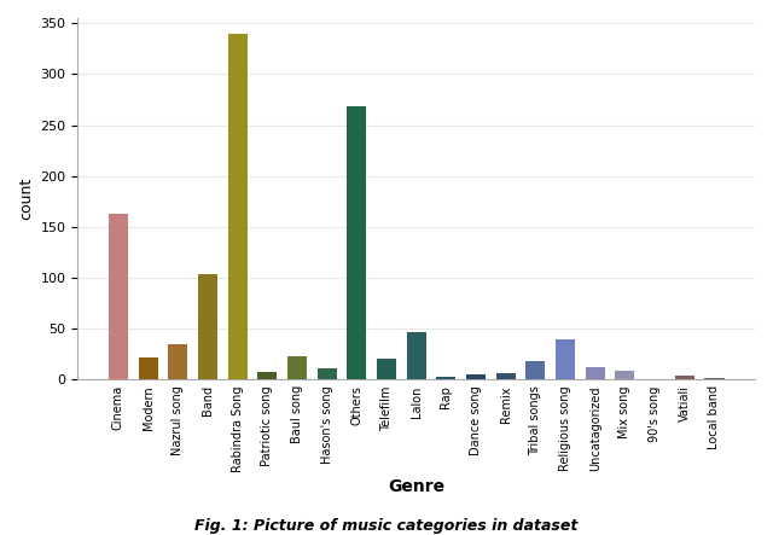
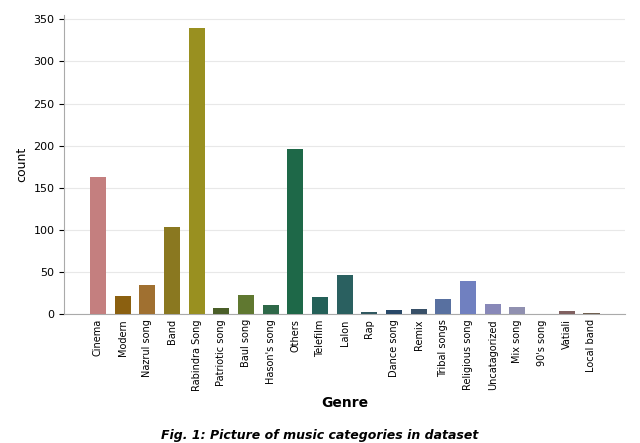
Others: 268 -> 196
